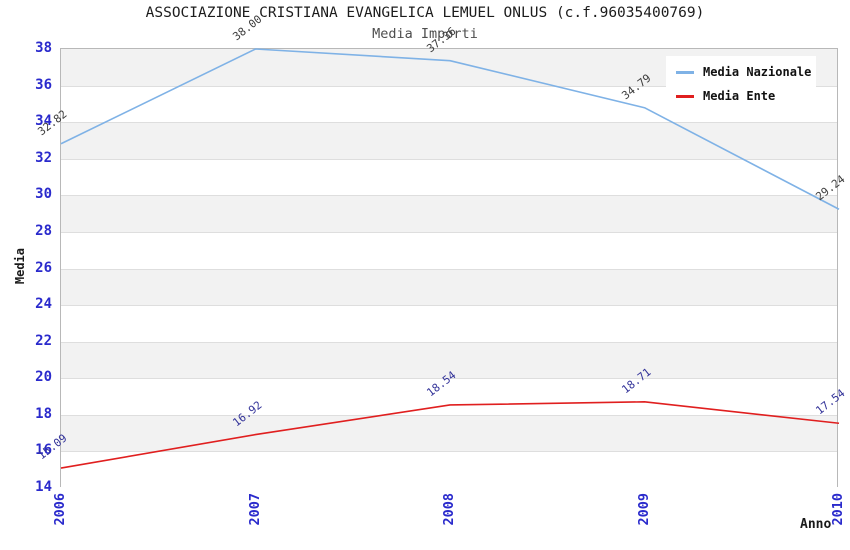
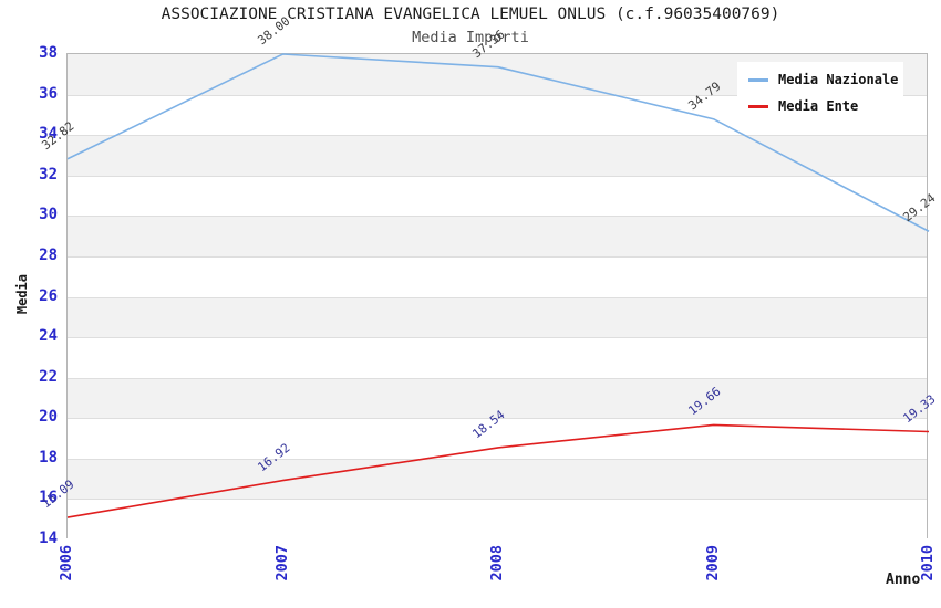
Media Ente/2009: 18.71 -> 19.66
Media Ente/2010: 17.54 -> 19.33
